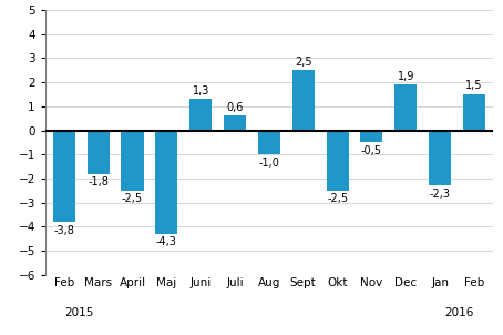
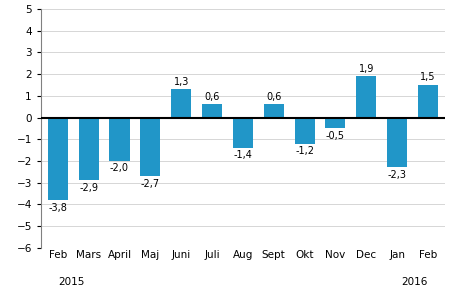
Mars: -1,8 -> -2,9
April: -2,5 -> -2,0
Maj: -4,3 -> -2,7
Aug: -1,0 -> -1,4
Sept: 2,5 -> 0,6
Okt: -2,5 -> -1,2
